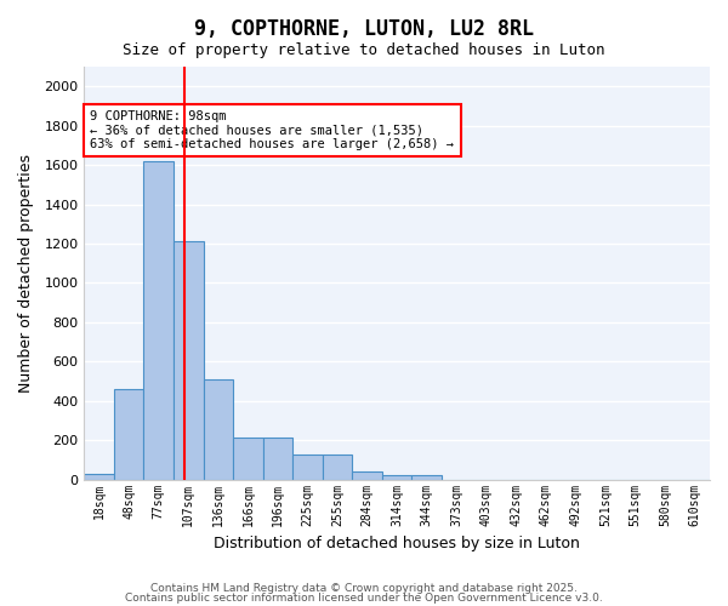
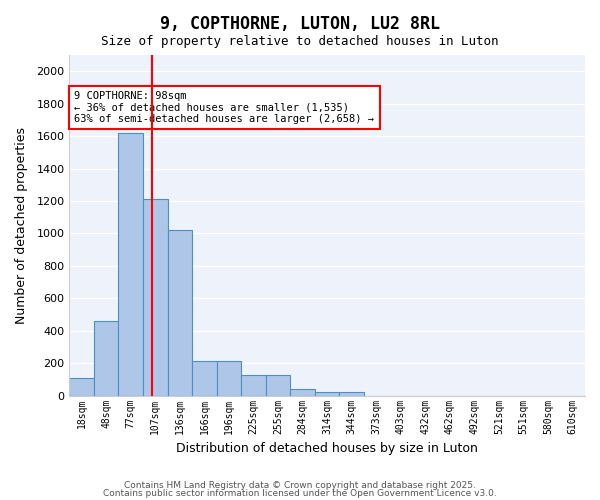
18sqm: 30 -> 110
136sqm: 510 -> 1020
